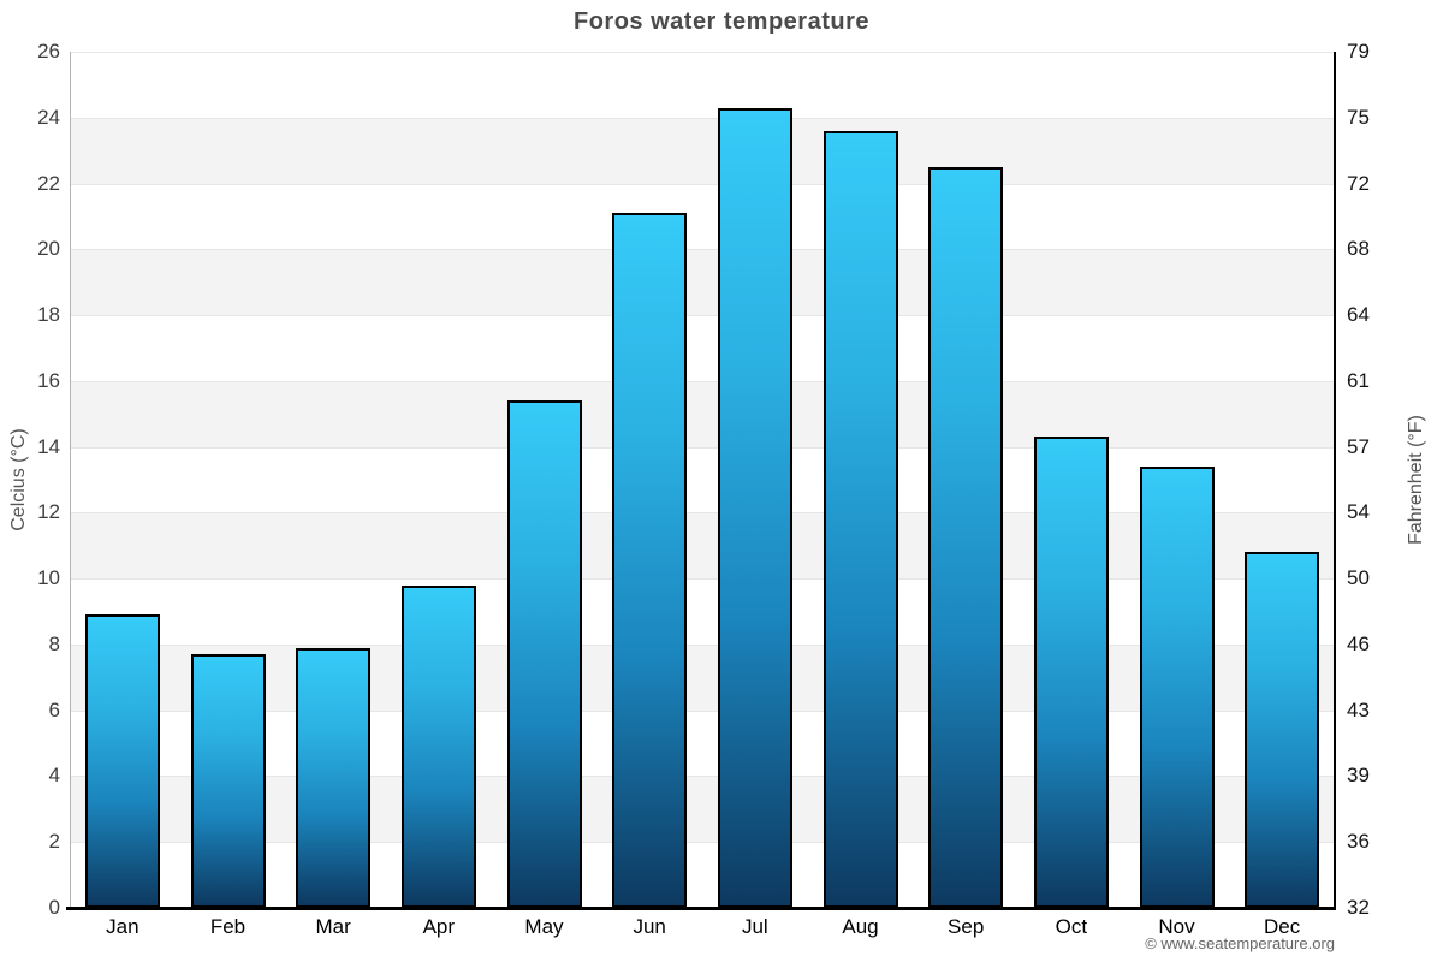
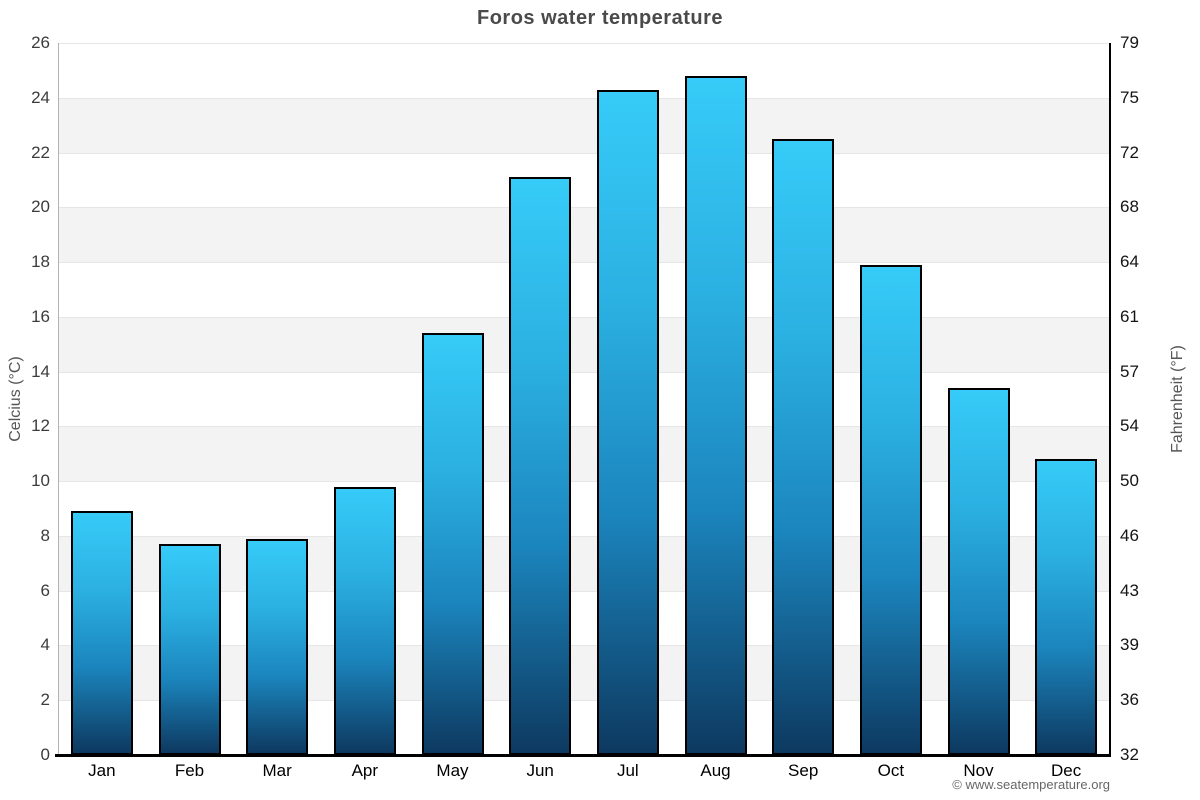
Aug: 23.6 -> 24.8
Oct: 14.3 -> 17.9
